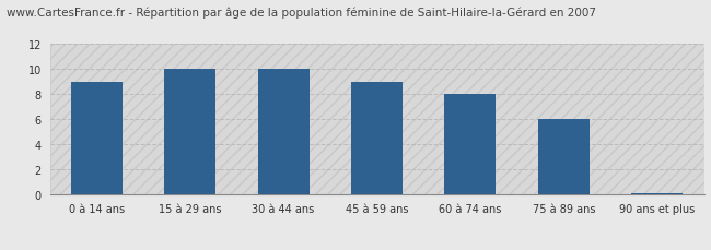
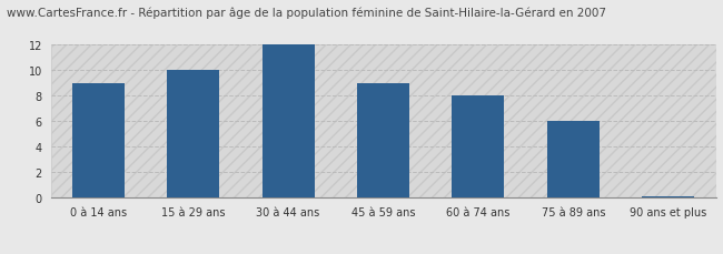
30 à 44 ans: 10.0 -> 12.0
